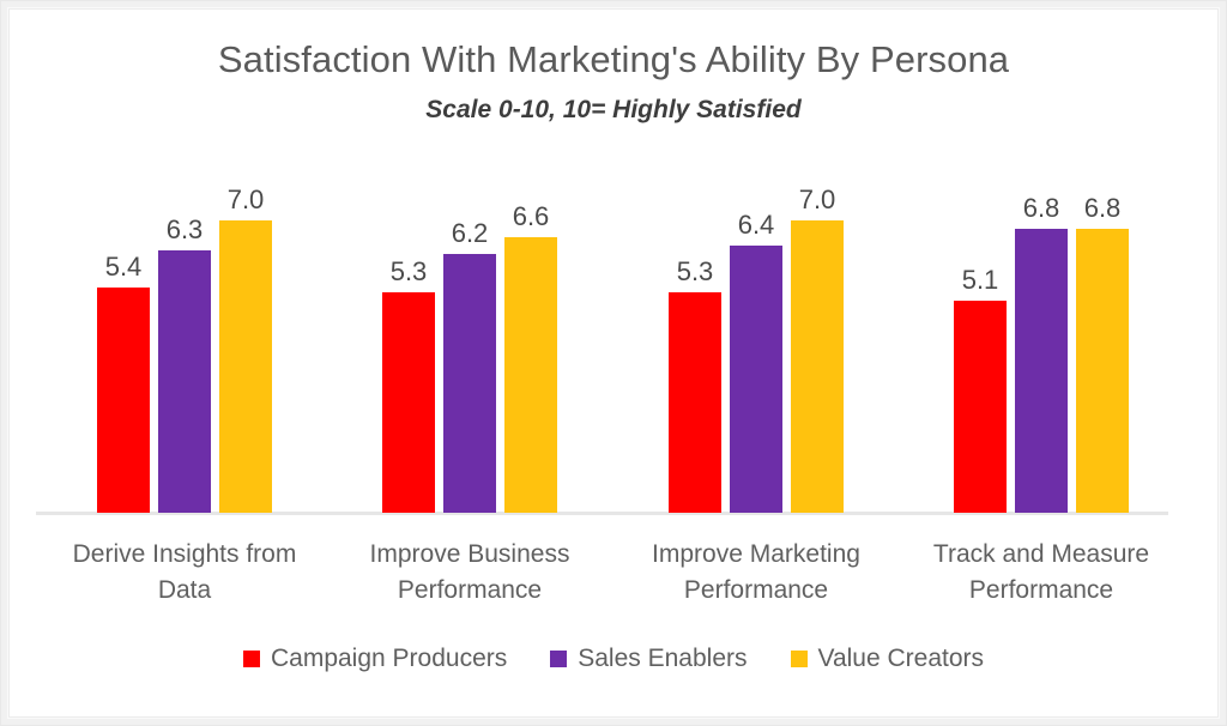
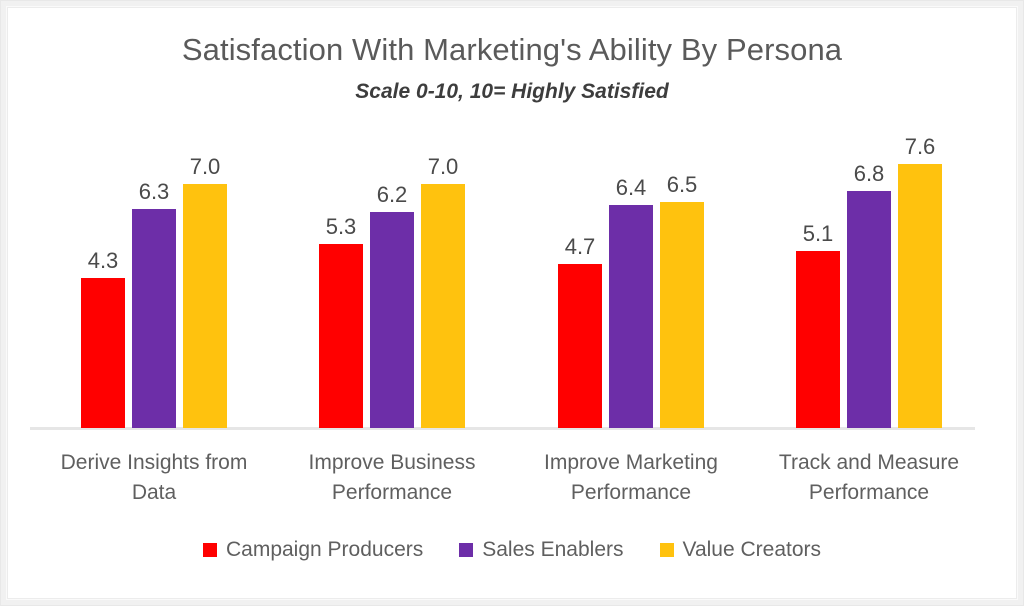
Campaign Producers/Derive Insights from Data: 5.4 -> 4.3
Value Creators/Improve Business Performance: 6.6 -> 7.0
Campaign Producers/Improve Marketing Performance: 5.3 -> 4.7
Value Creators/Improve Marketing Performance: 7.0 -> 6.5
Value Creators/Track and Measure Performance: 6.8 -> 7.6
